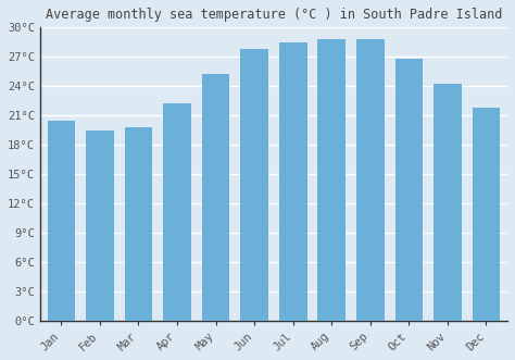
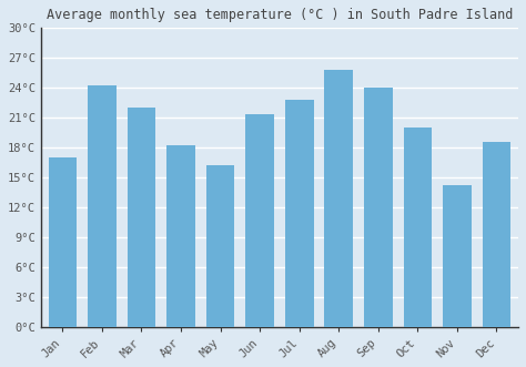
Jan: 20.5°C -> 17.0°C
Feb: 19.5°C -> 24.2°C
Mar: 19.8°C -> 22.0°C
Apr: 22.2°C -> 18.2°C
May: 25.2°C -> 16.2°C
Jun: 27.8°C -> 21.4°C
Jul: 28.5°C -> 22.8°C
Aug: 28.8°C -> 25.8°C
Sep: 28.8°C -> 24.0°C
Oct: 26.8°C -> 20.0°C
Nov: 24.2°C -> 14.2°C
Dec: 21.8°C -> 18.6°C
